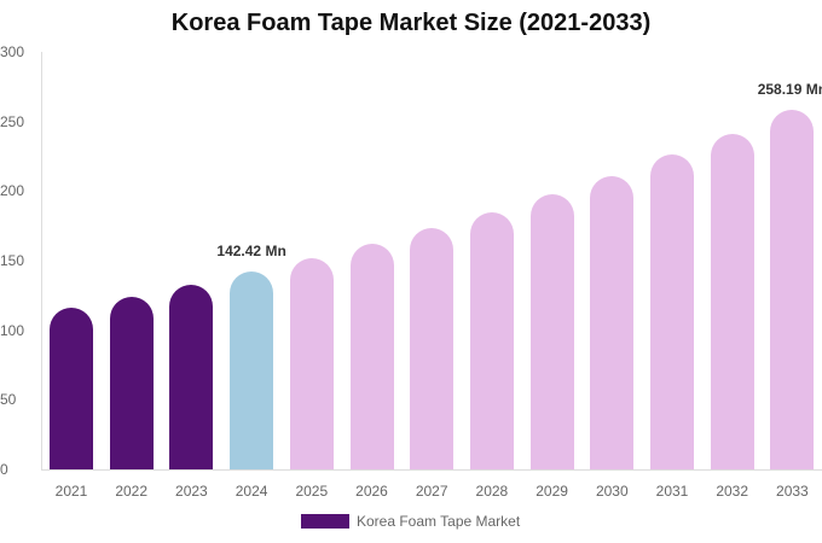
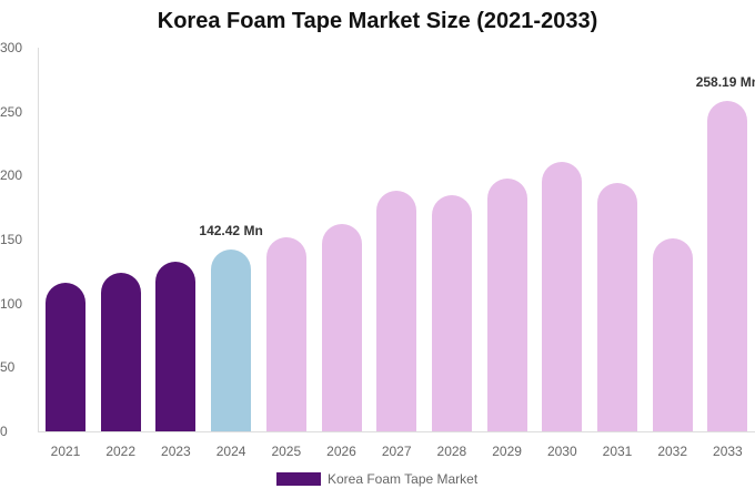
2027: 173 -> 188
2031: 226 -> 194
2032: 241 -> 151
